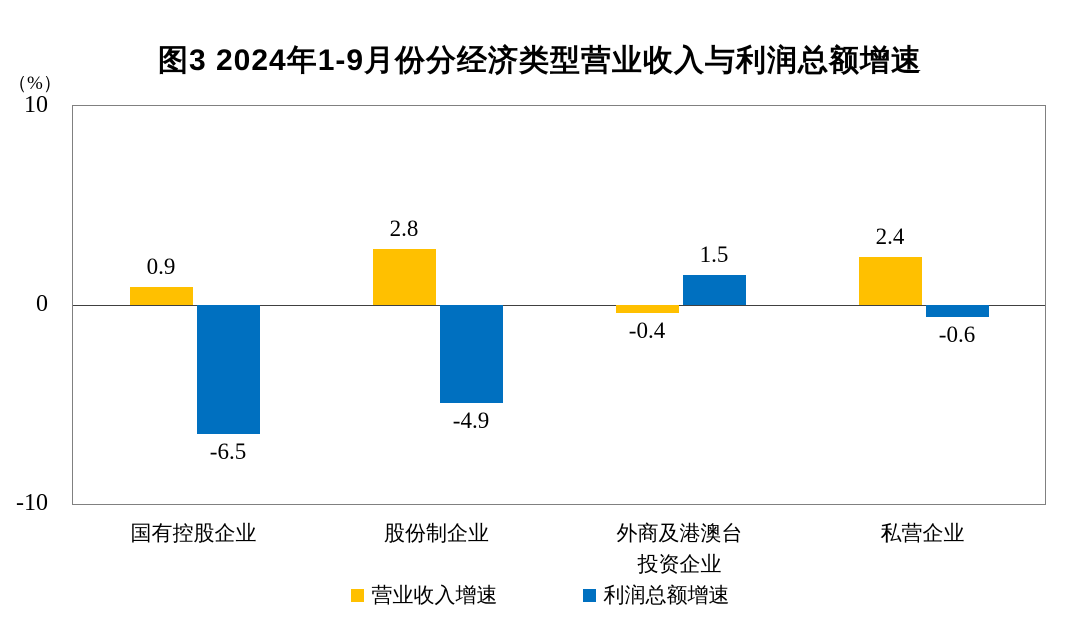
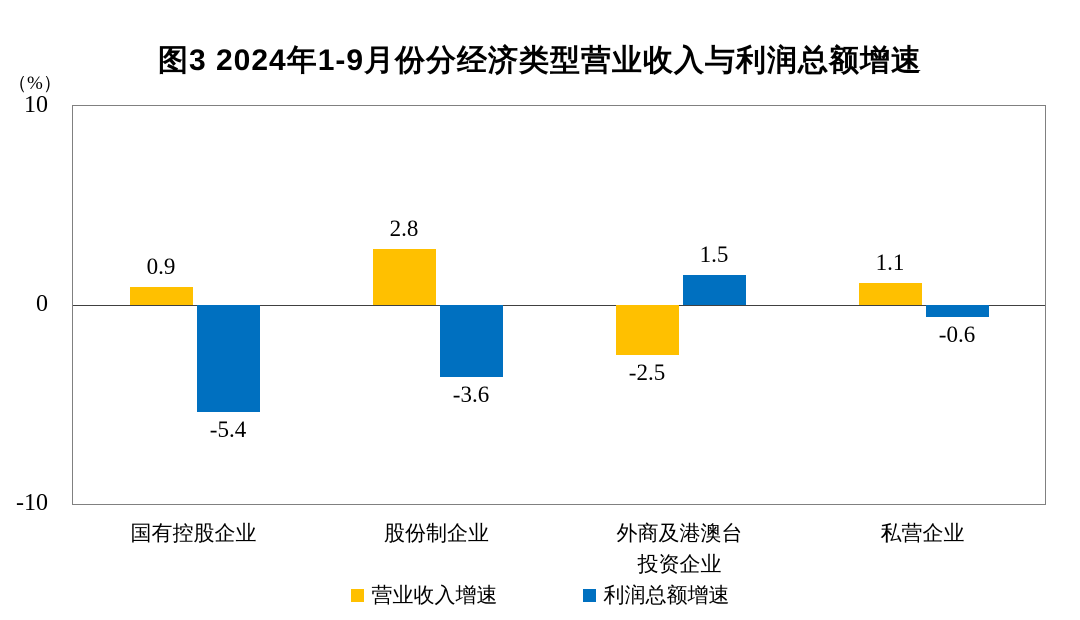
利润总额增速/国有控股企业: -6.5 -> -5.4
利润总额增速/股份制企业: -4.9 -> -3.6
营业收入增速/外商及港澳台 投资企业: -0.4 -> -2.5
营业收入增速/私营企业: 2.4 -> 1.1
